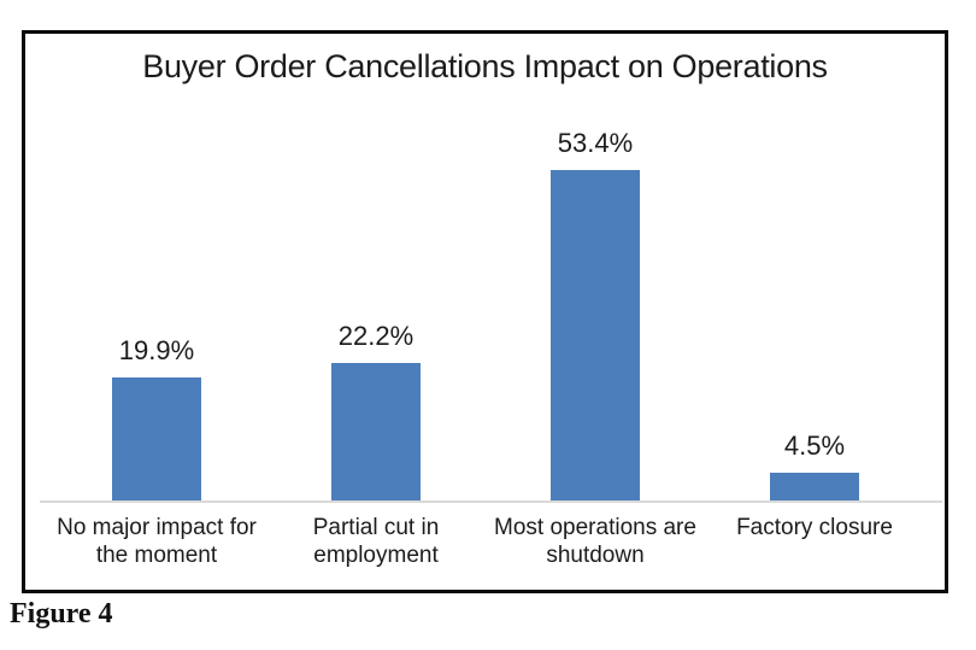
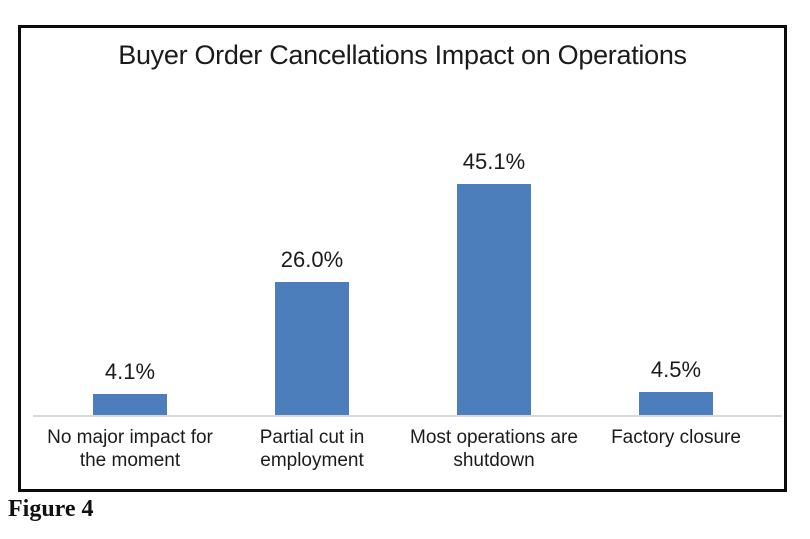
No major impact for the moment: 19.9% -> 4.1%
Partial cut in employment: 22.2% -> 26.0%
Most operations are shutdown: 53.4% -> 45.1%
